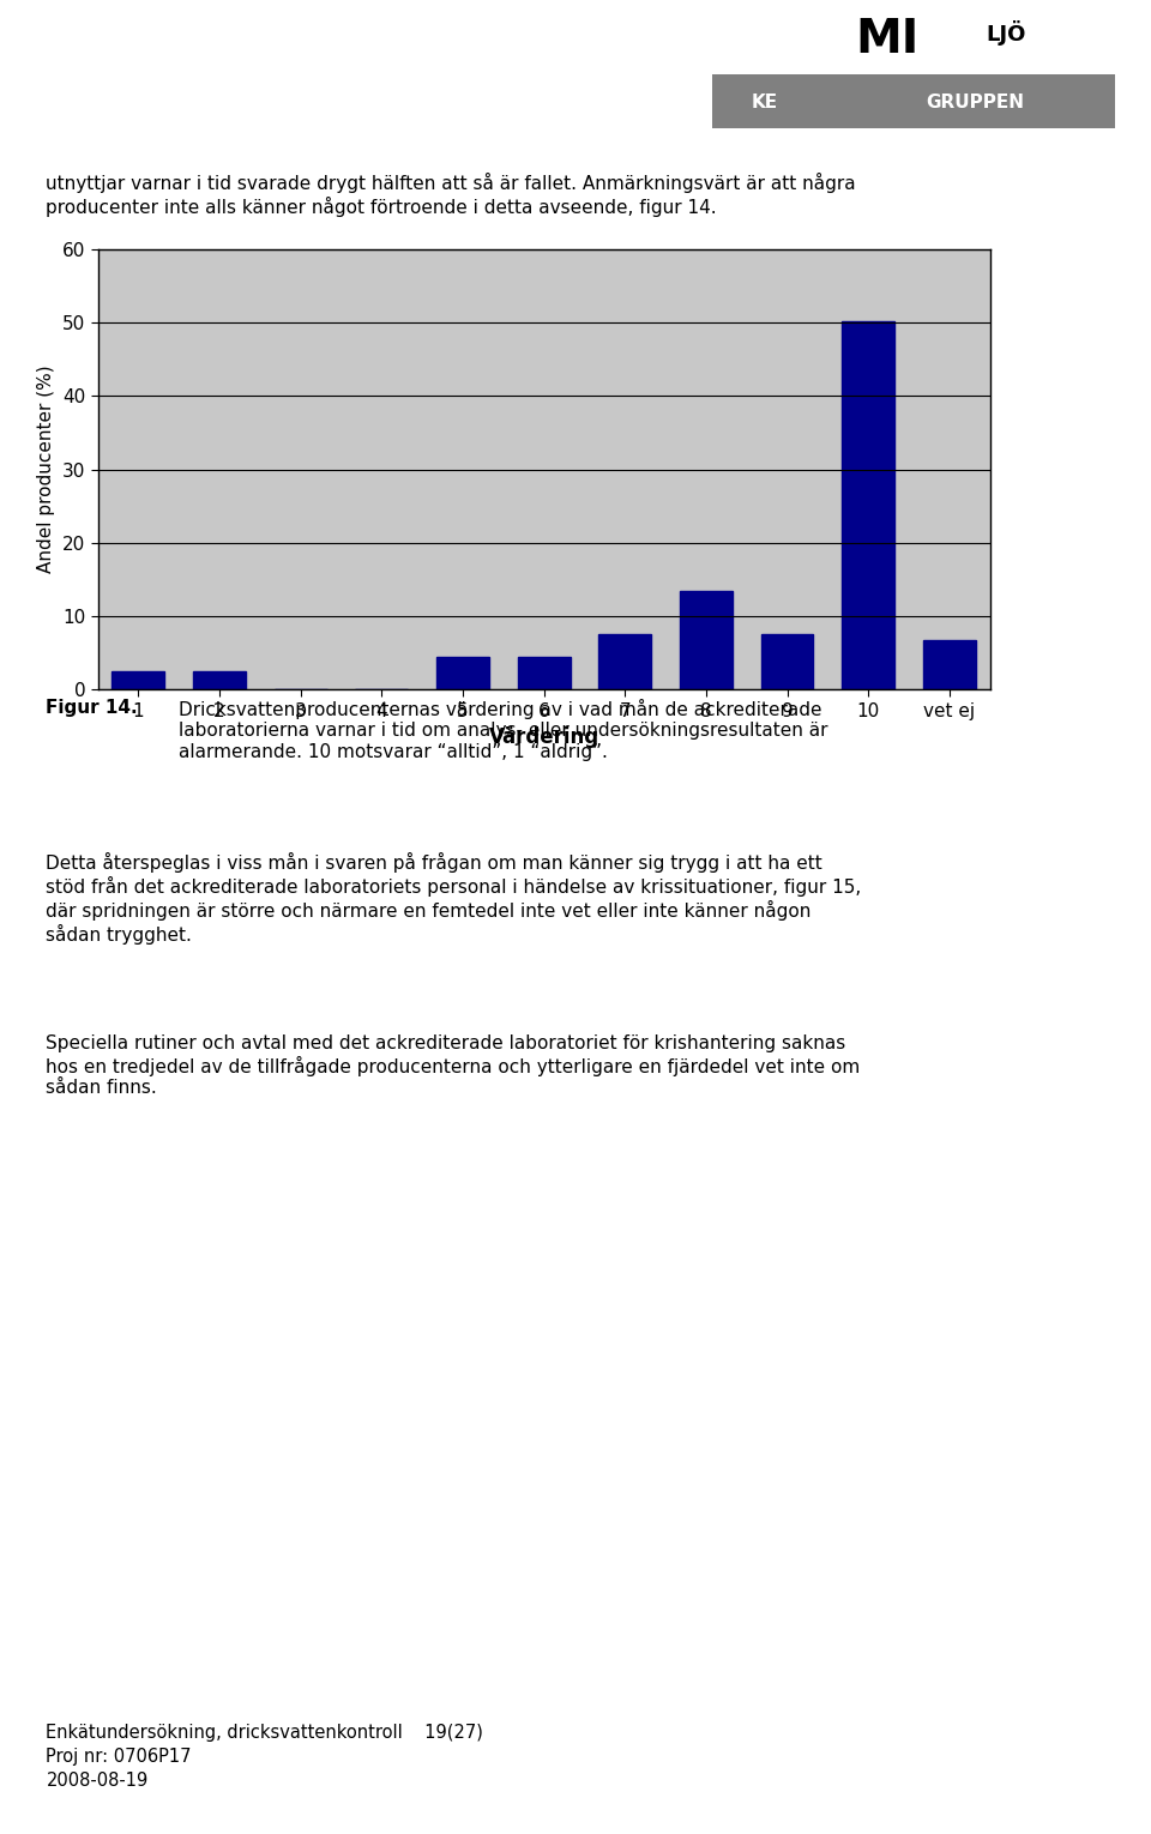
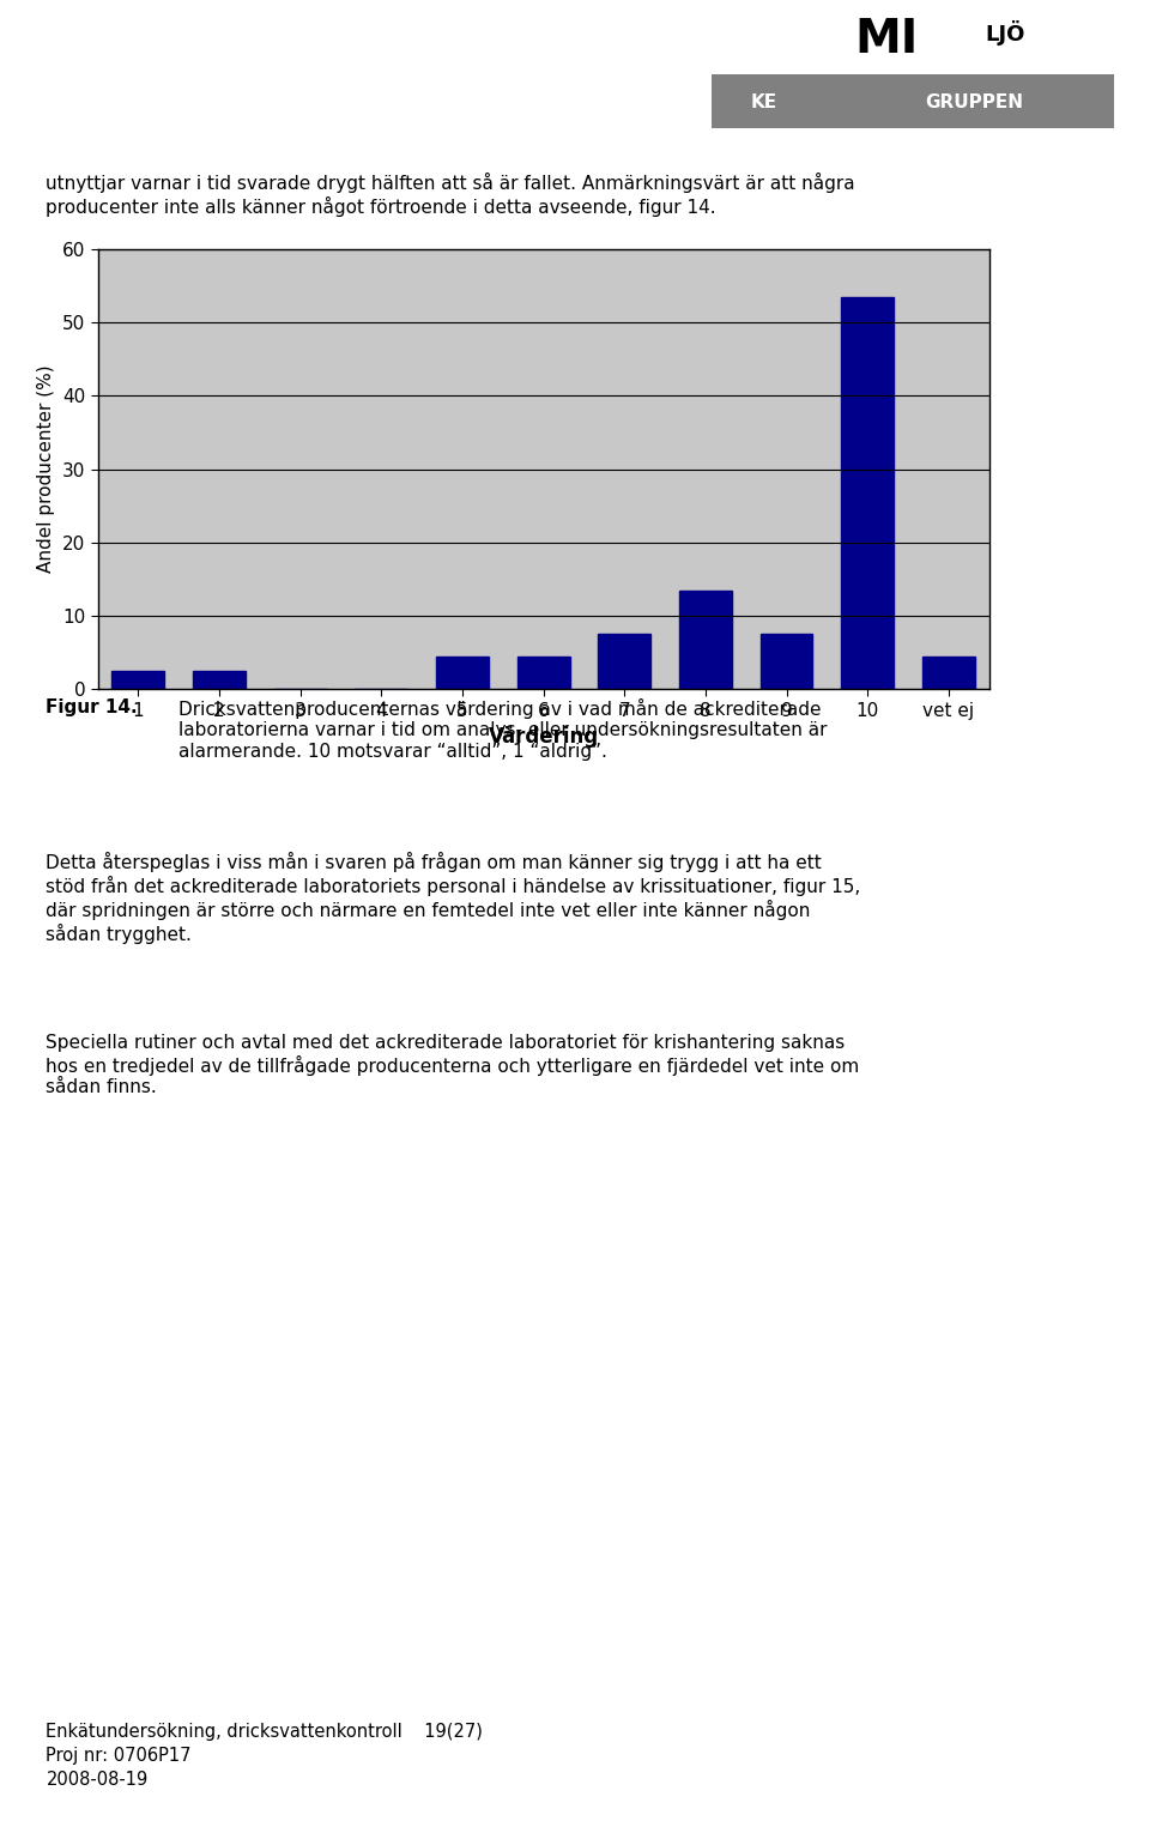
10: 50.2 -> 53.5
vet ej: 6.8 -> 4.5
